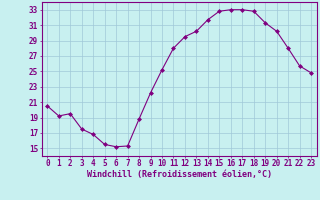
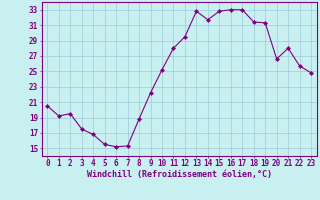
13: 30.2 -> 32.8
18: 32.8 -> 31.4
20: 30.2 -> 26.6
